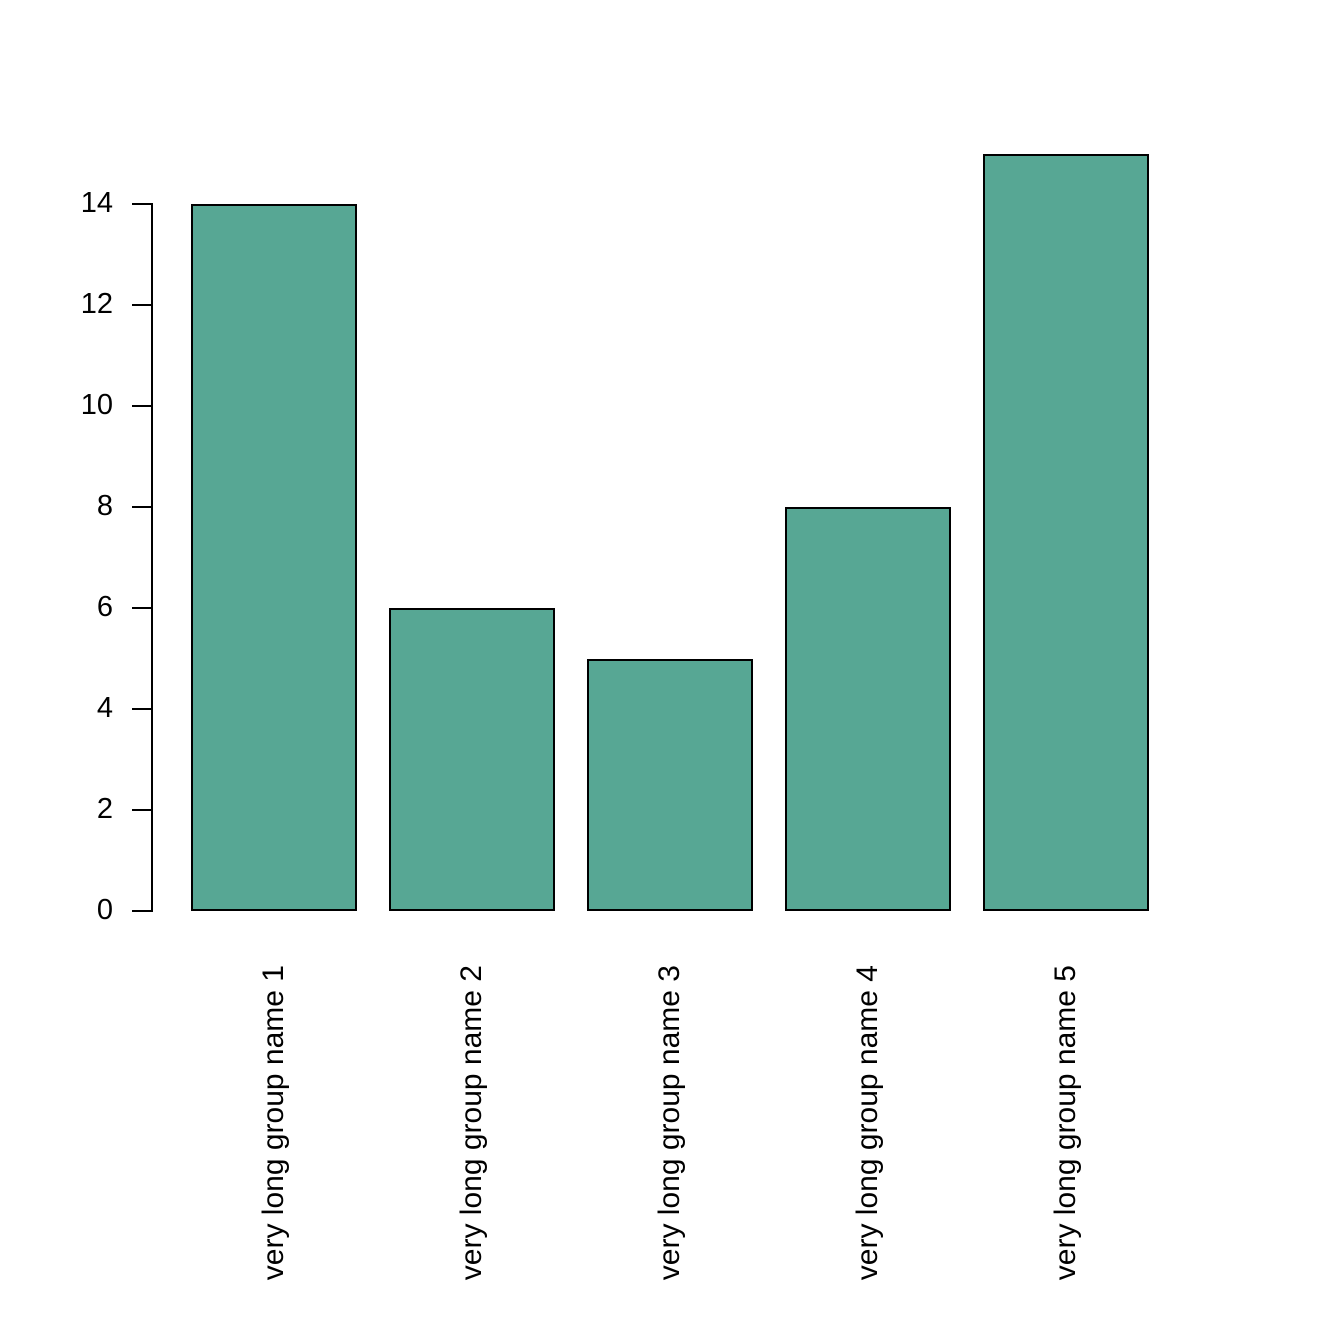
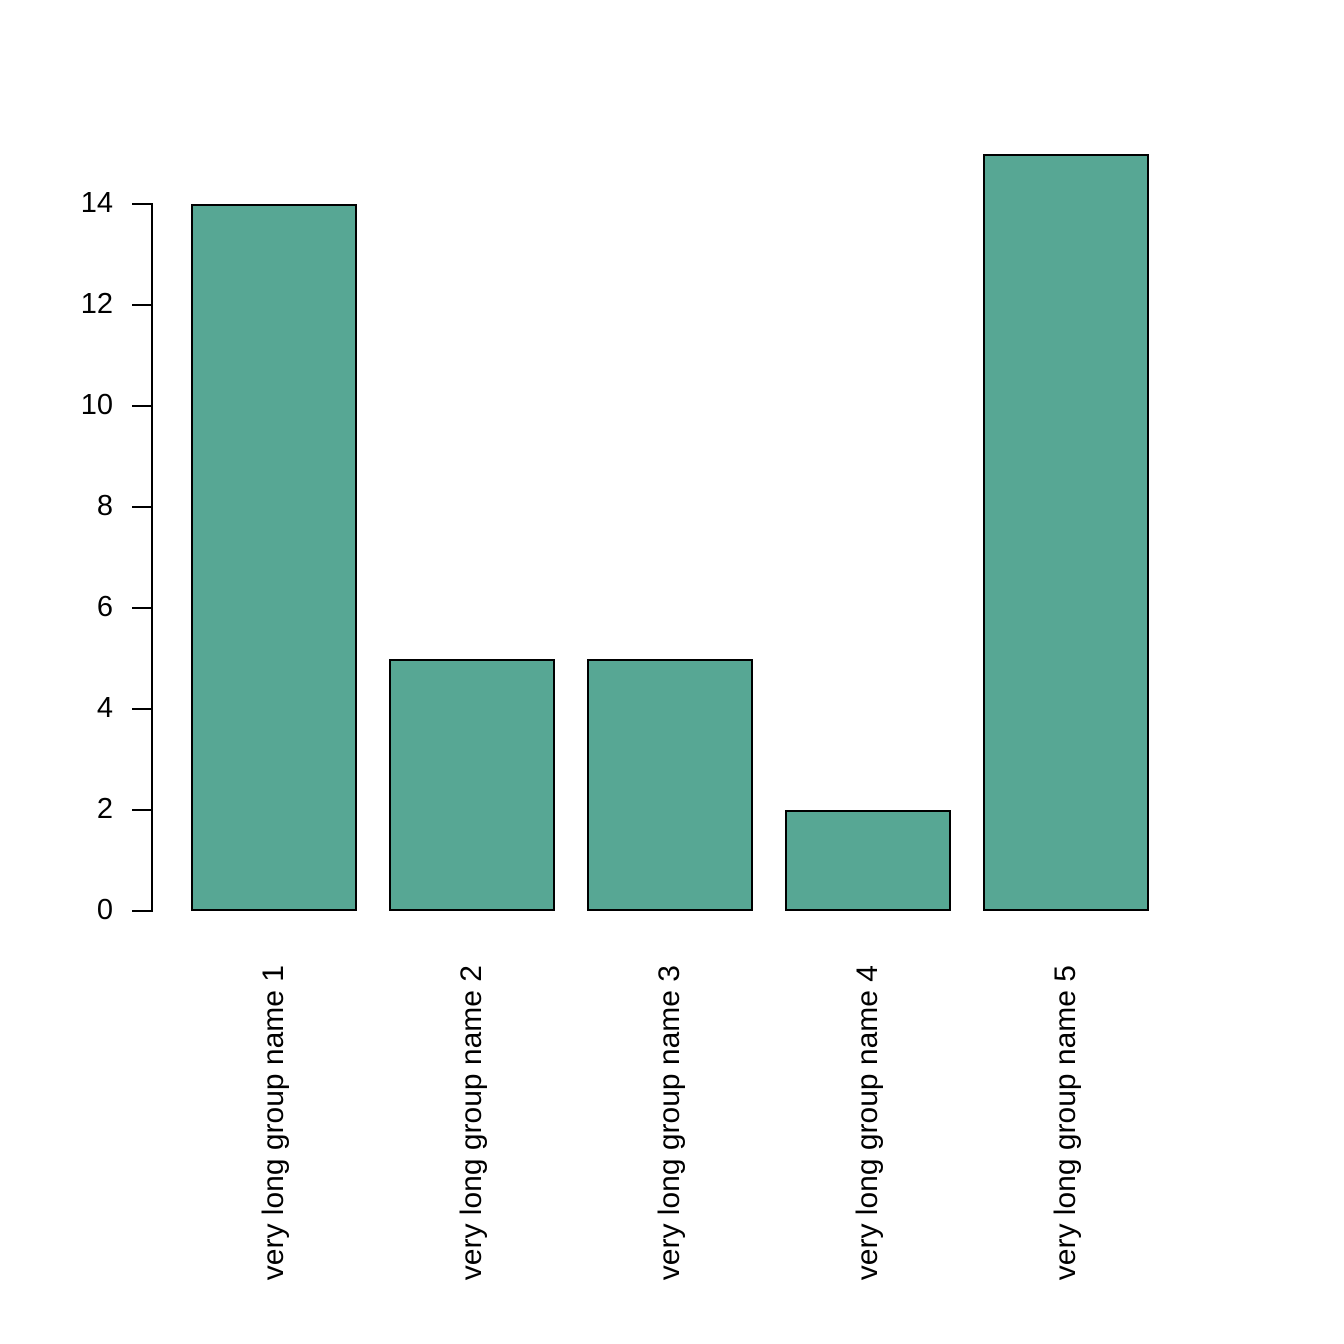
very long group name 2: 6 -> 5
very long group name 4: 8 -> 2
